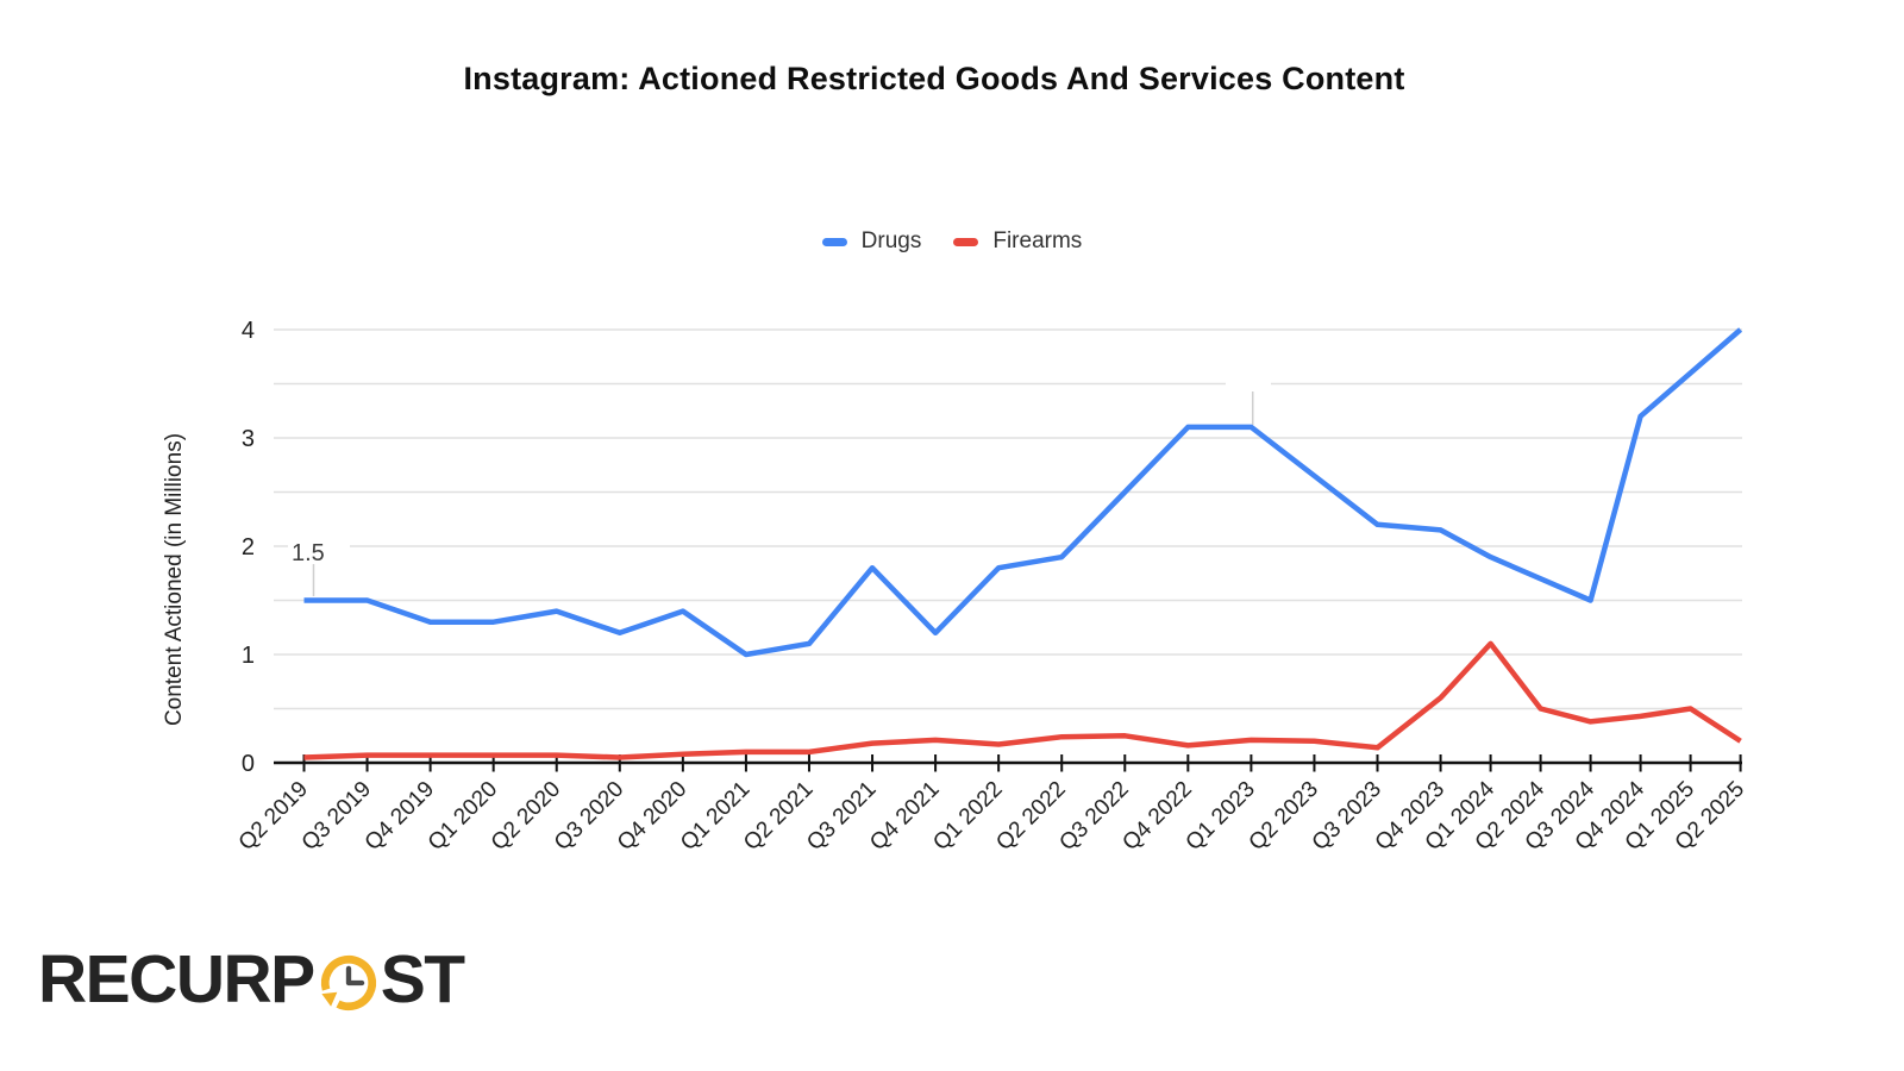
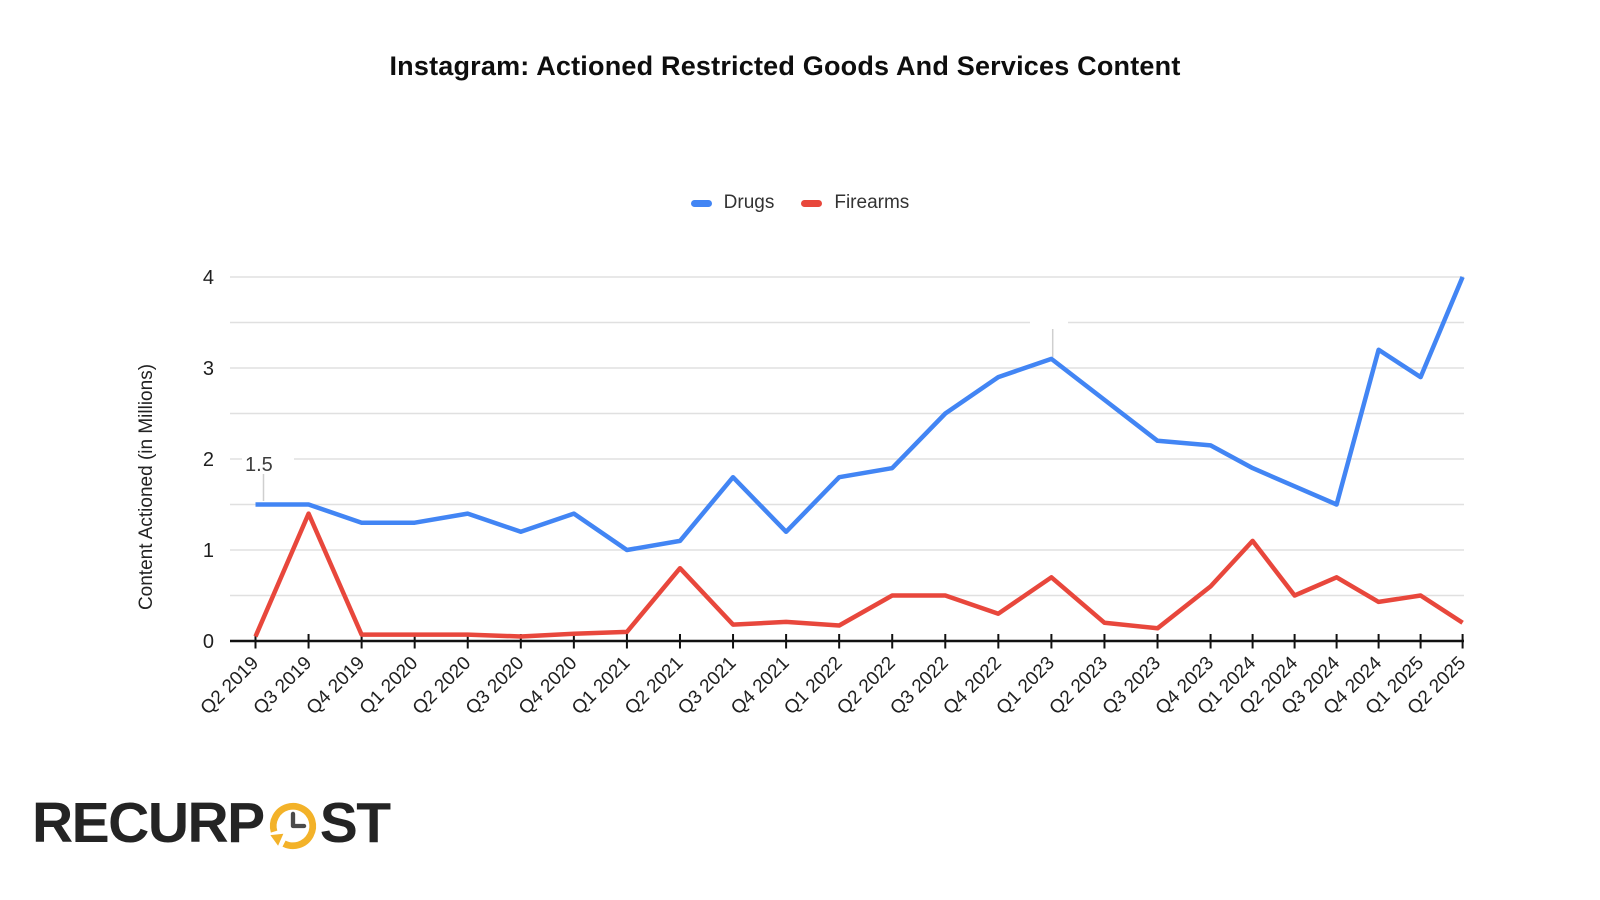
Firearms/Q3 2019: 0.1 -> 1.4
Firearms/Q2 2021: 0.1 -> 0.8
Firearms/Q2 2022: 0.2 -> 0.5
Firearms/Q3 2022: 0.2 -> 0.5
Drugs/Q4 2022: 3.1 -> 2.9
Firearms/Q4 2022: 0.2 -> 0.3
Firearms/Q1 2023: 0.2 -> 0.7
Firearms/Q3 2024: 0.4 -> 0.7
Drugs/Q1 2025: 3.6 -> 2.9
